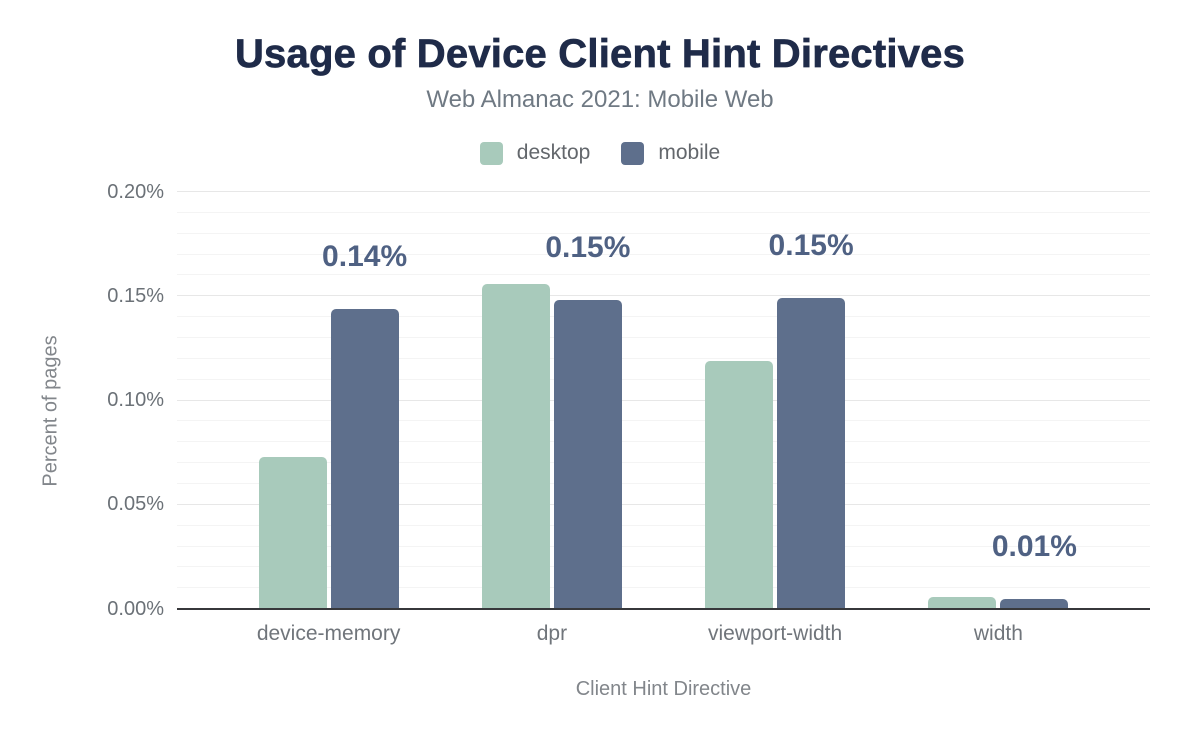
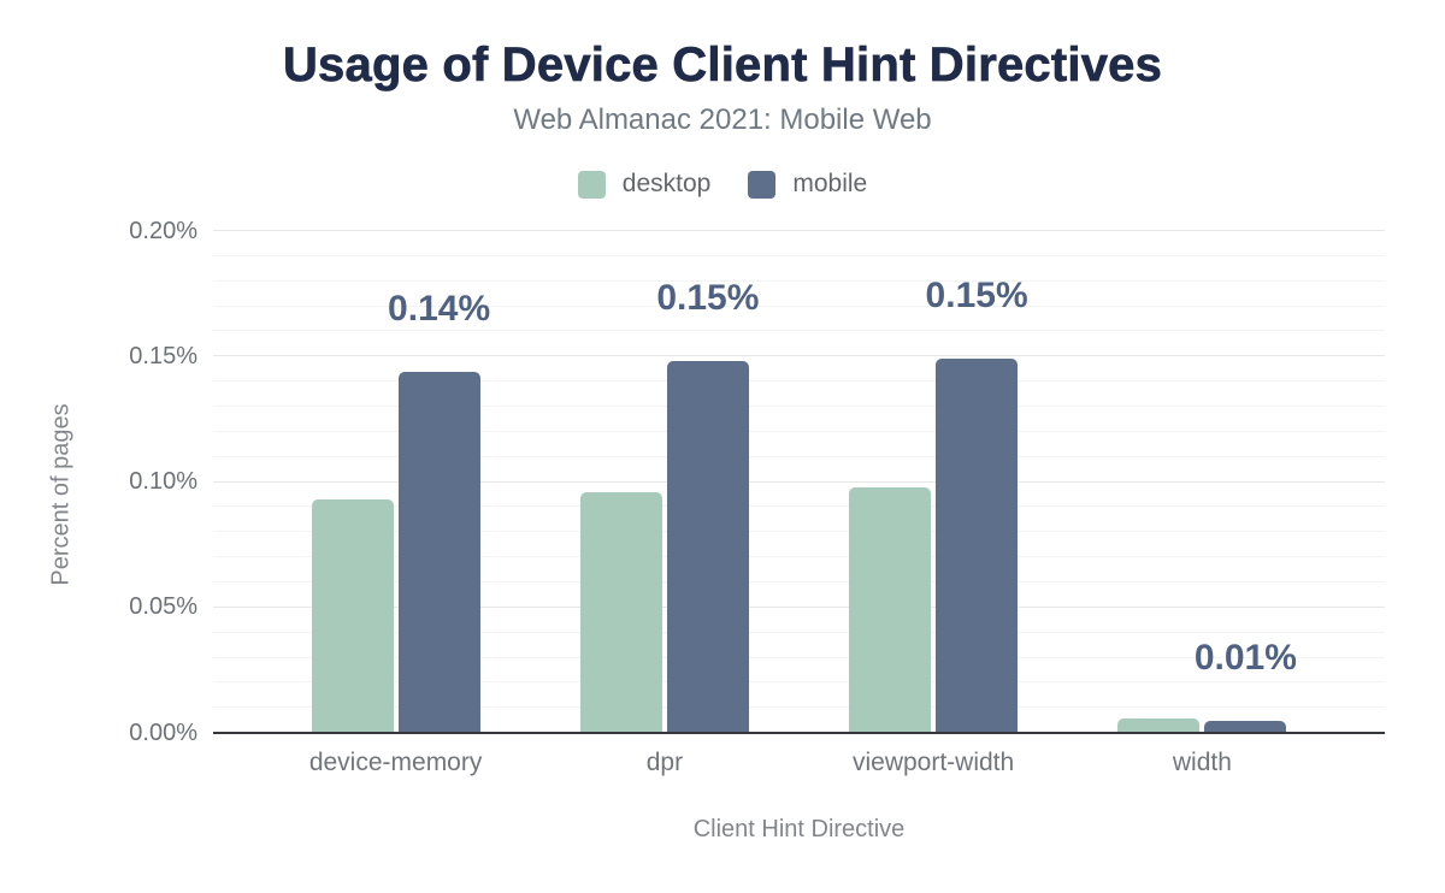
desktop/device-memory: 0.073% -> 0.093%
desktop/dpr: 0.156% -> 0.096%
desktop/viewport-width: 0.119% -> 0.098%
